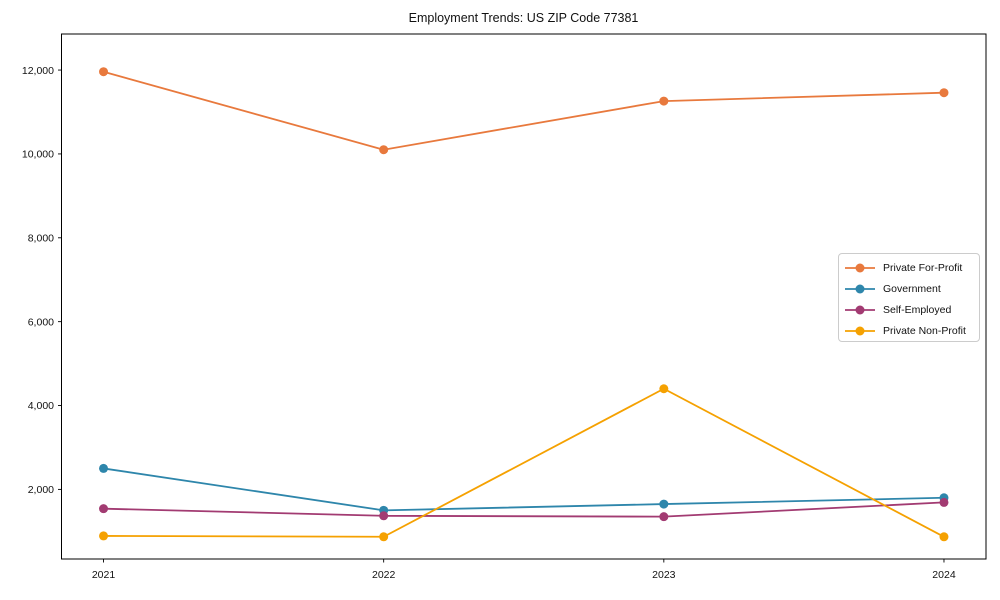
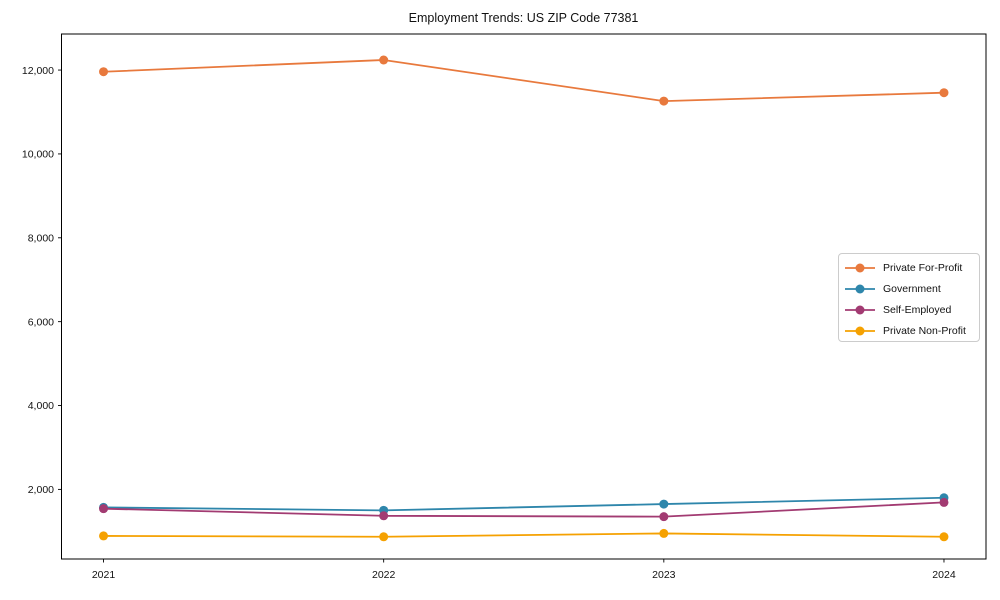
Government/2021: 2500 -> 1600
Private For-Profit/2022: 10100 -> 12200
Private Non-Profit/2023: 4400 -> 1000
